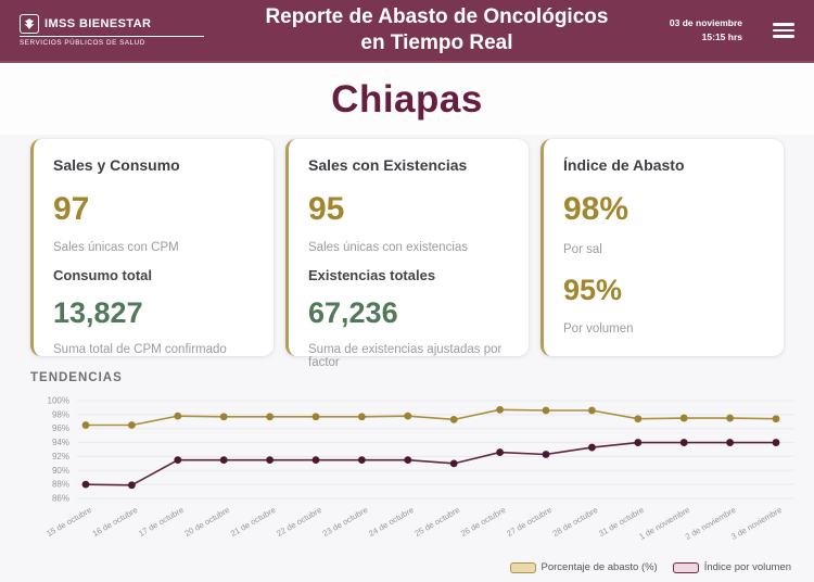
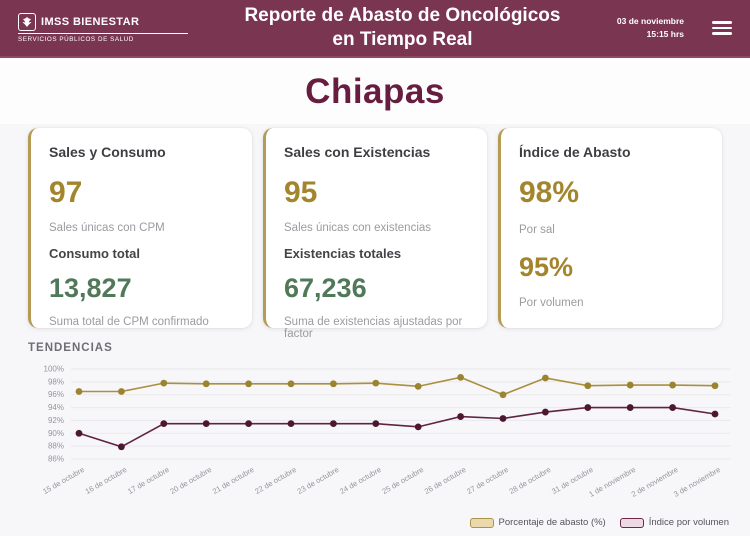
Índice por volumen/15 de octubre: 88% -> 90%
Porcentaje de abasto (%)/27 de octubre: 99% -> 96%
Índice por volumen/3 de noviembre: 94% -> 93%
